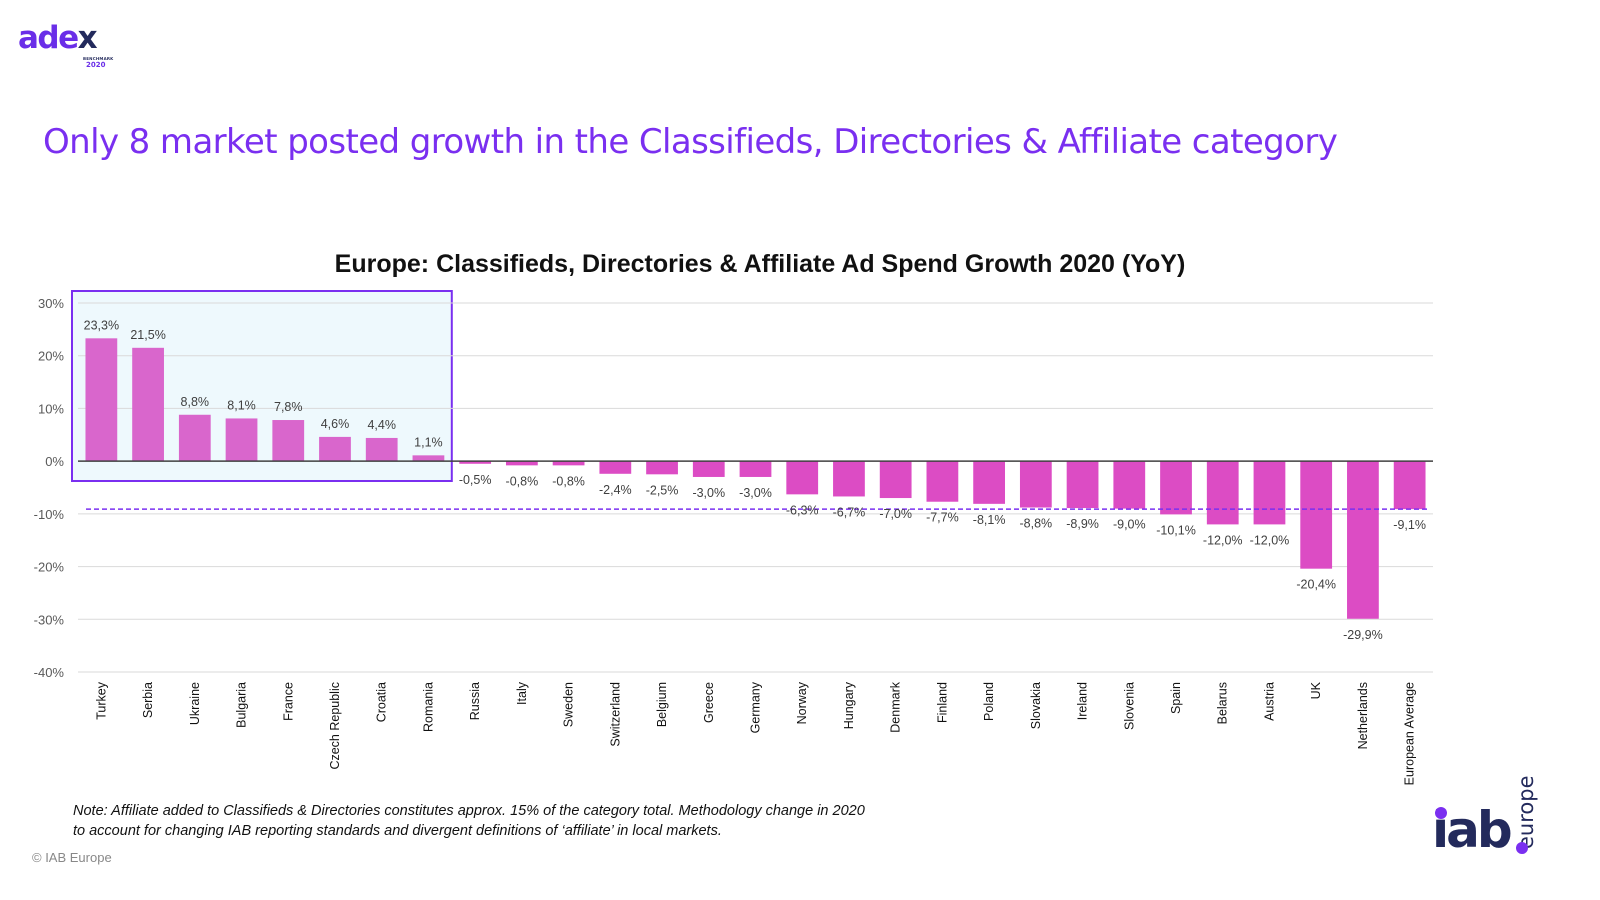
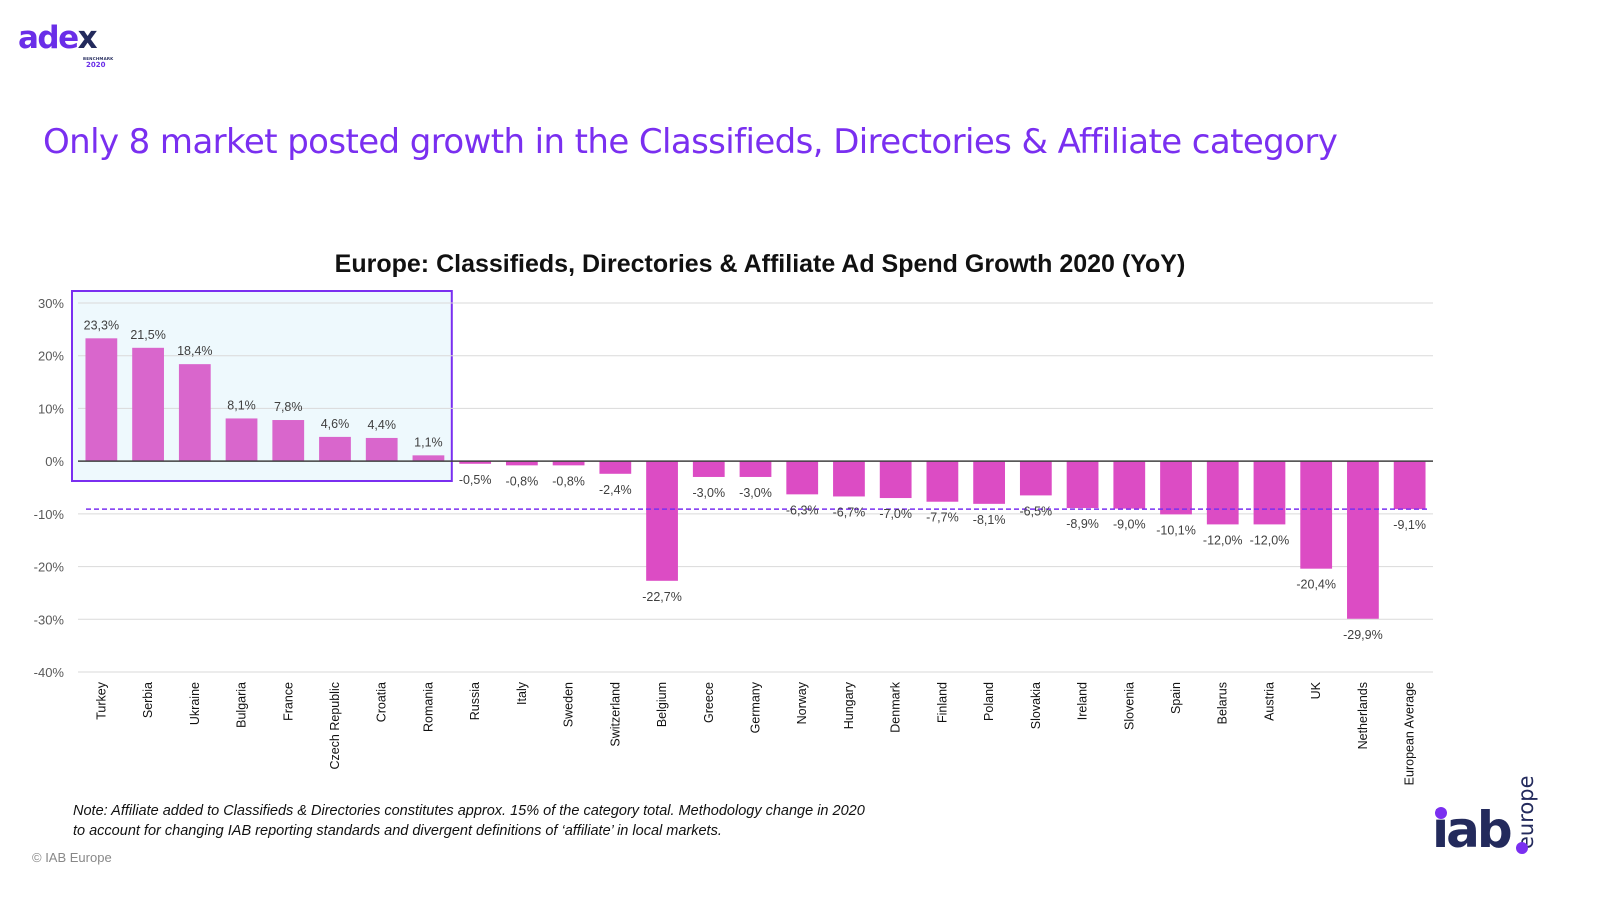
Ukraine: 8,8% -> 18,4%
Belgium: -2,5% -> -22,7%
Slovakia: -8,8% -> -6,5%
